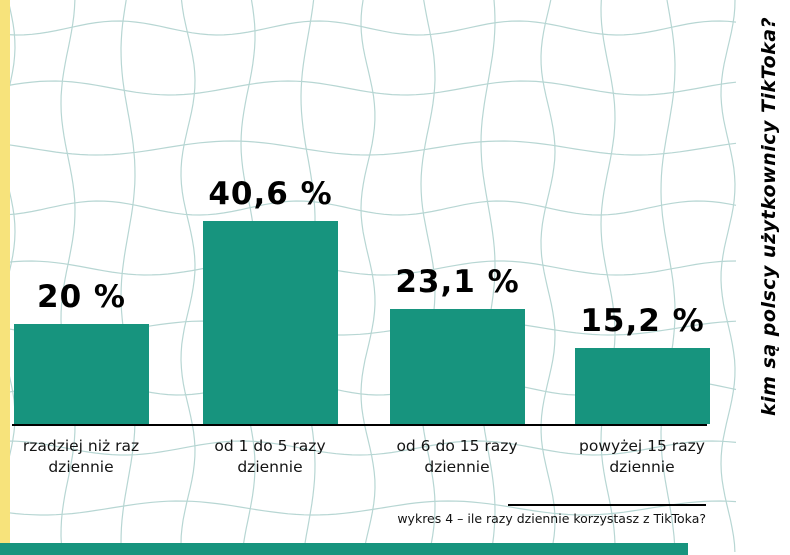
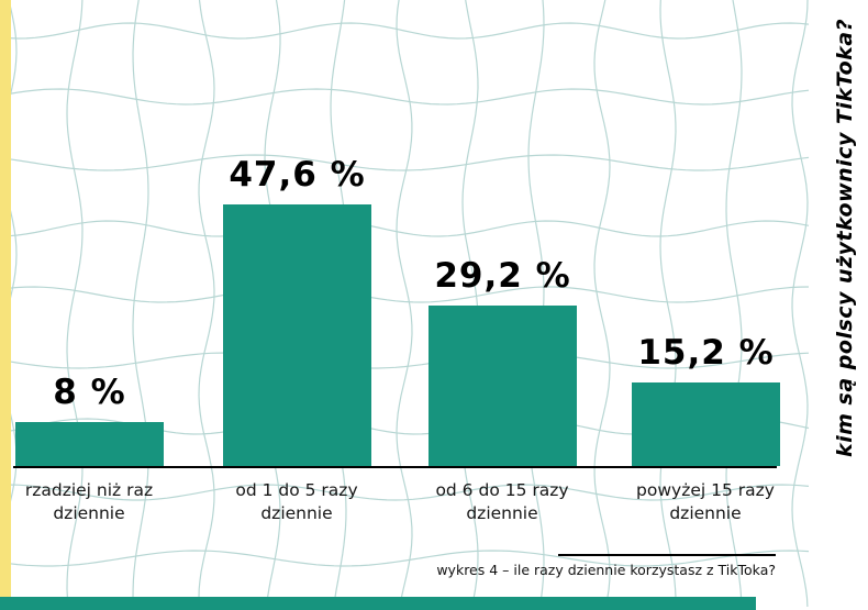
rzadziej niż raz dziennie: 20 -> 8
od 1 do 5 razy dziennie: 40,6 -> 47,6
od 6 do 15 razy dziennie: 23,1 -> 29,2
